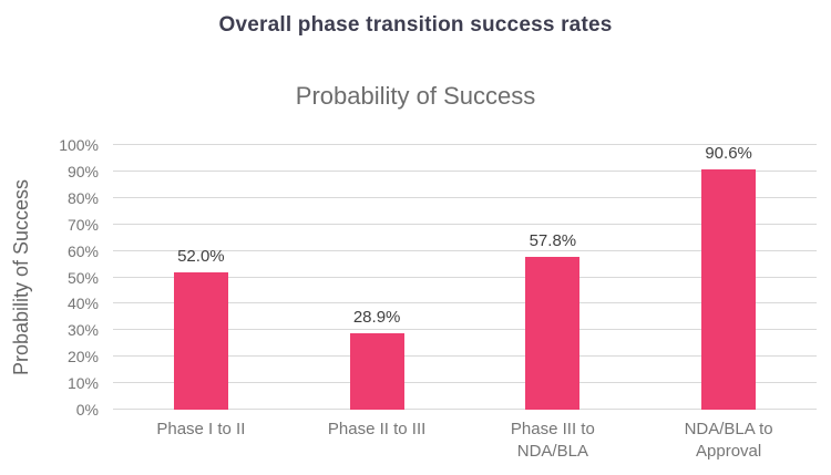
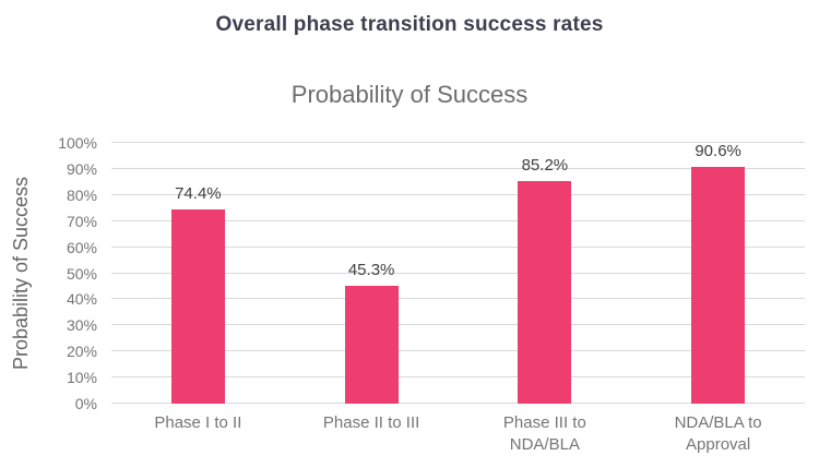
Phase I to II: 52.0% -> 74.4%
Phase II to III: 28.9% -> 45.3%
Phase III to NDA/BLA: 57.8% -> 85.2%
